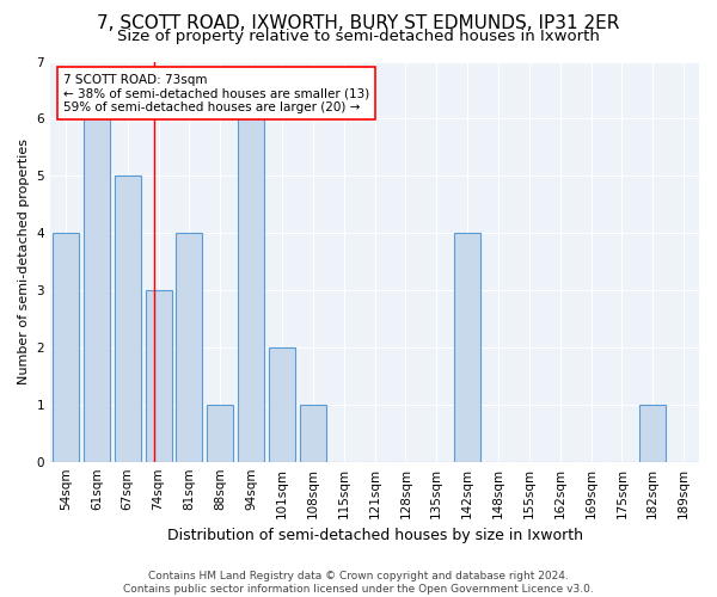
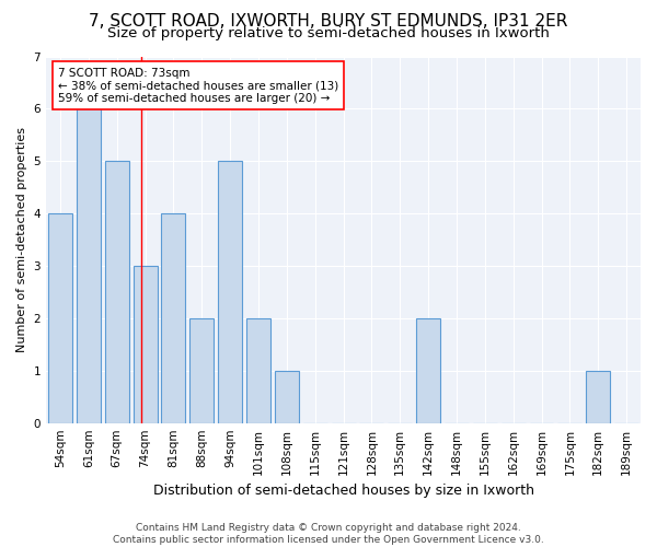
88sqm: 1 -> 2
94sqm: 6 -> 5
142sqm: 4 -> 2
